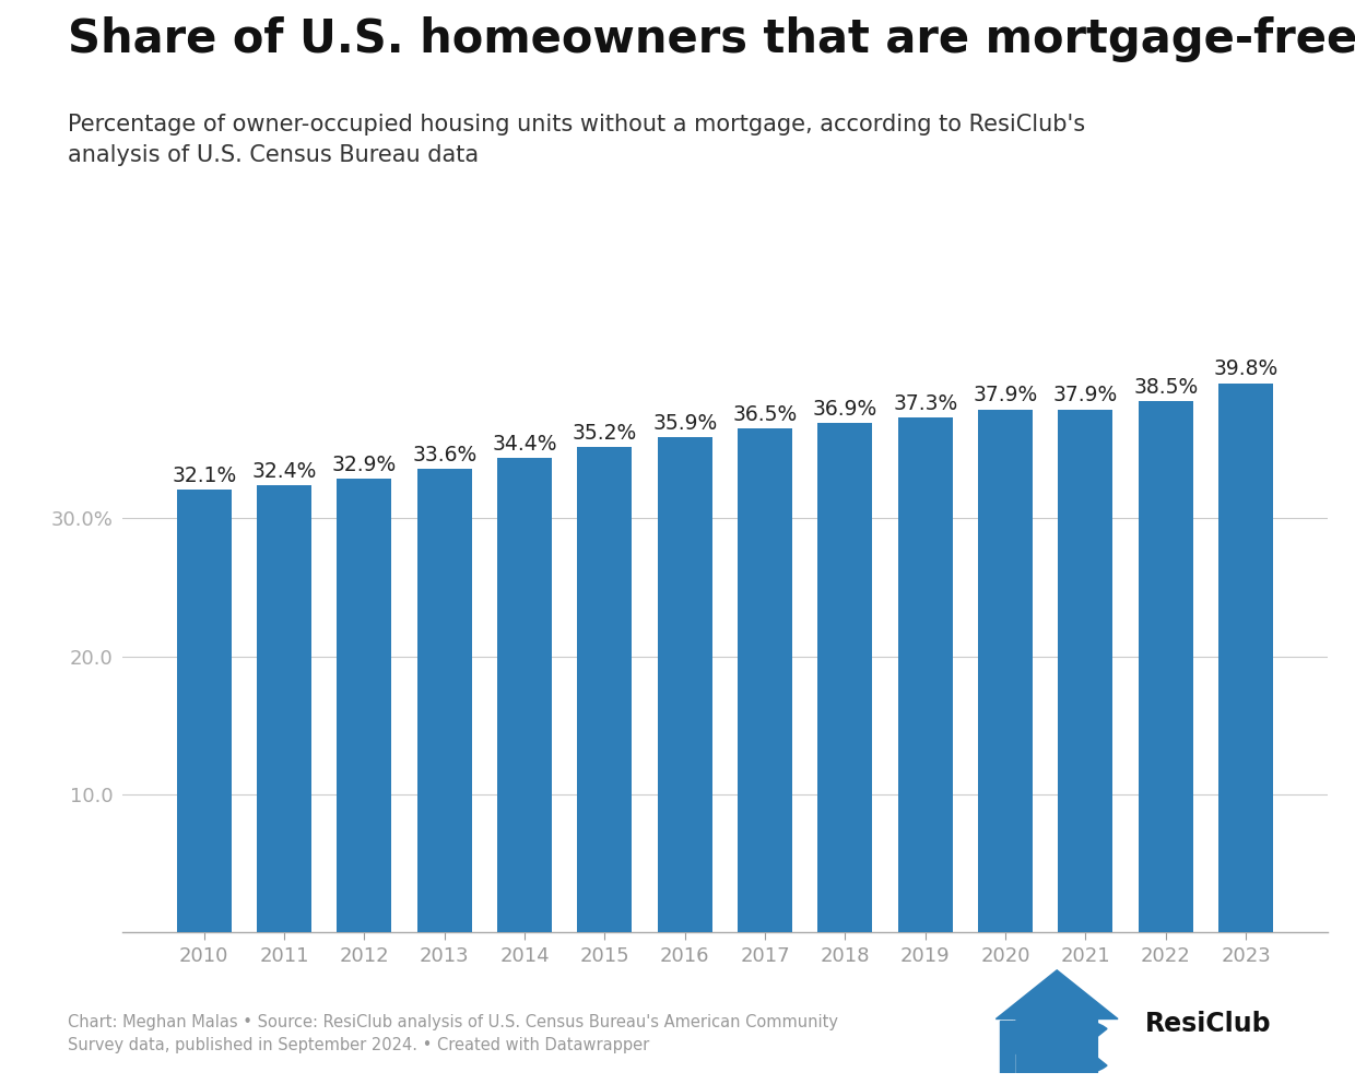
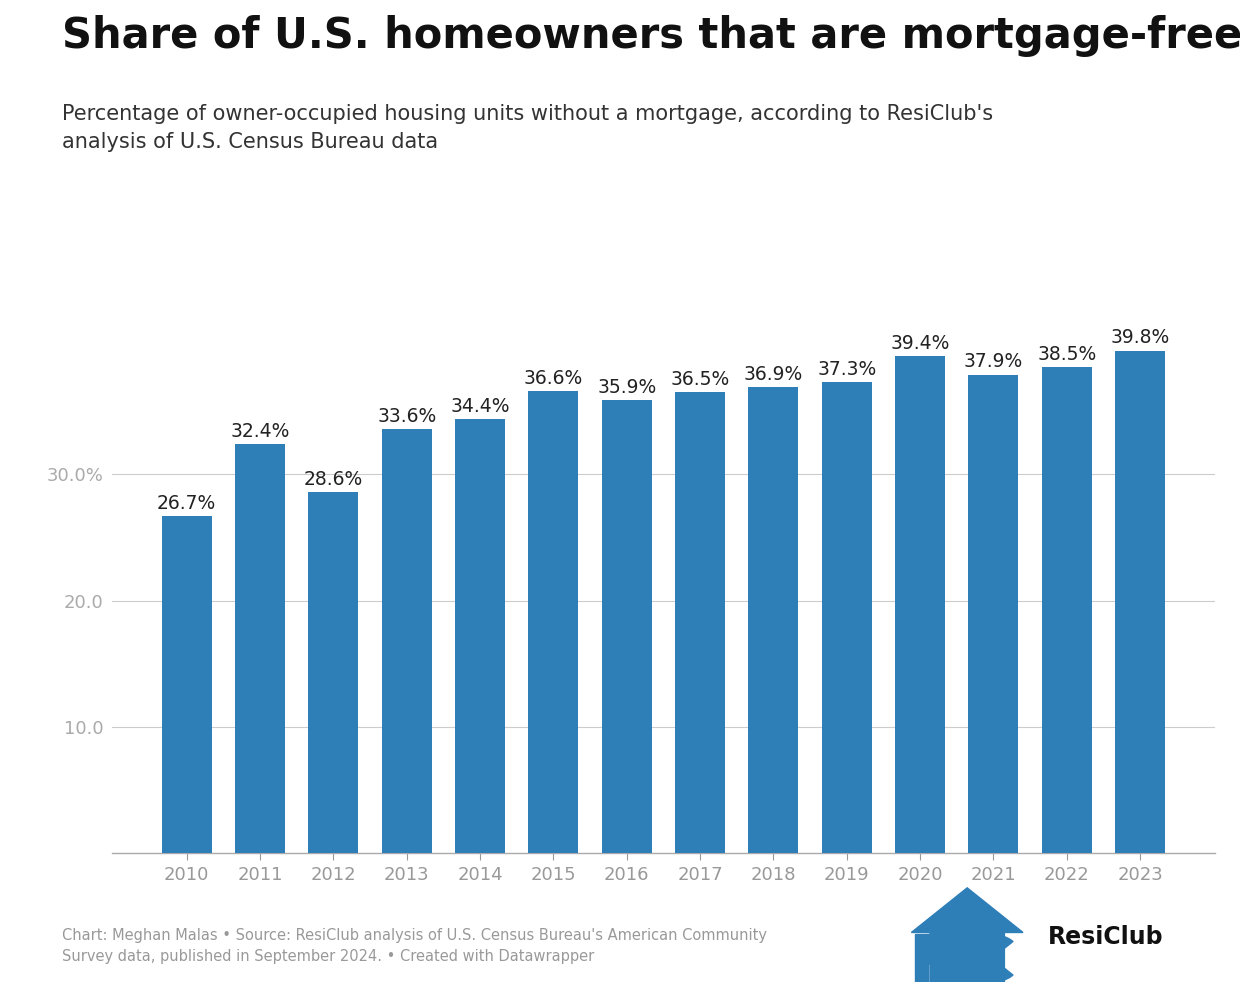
2010: 32.1% -> 26.7%
2012: 32.9% -> 28.6%
2015: 35.2% -> 36.6%
2020: 37.9% -> 39.4%
